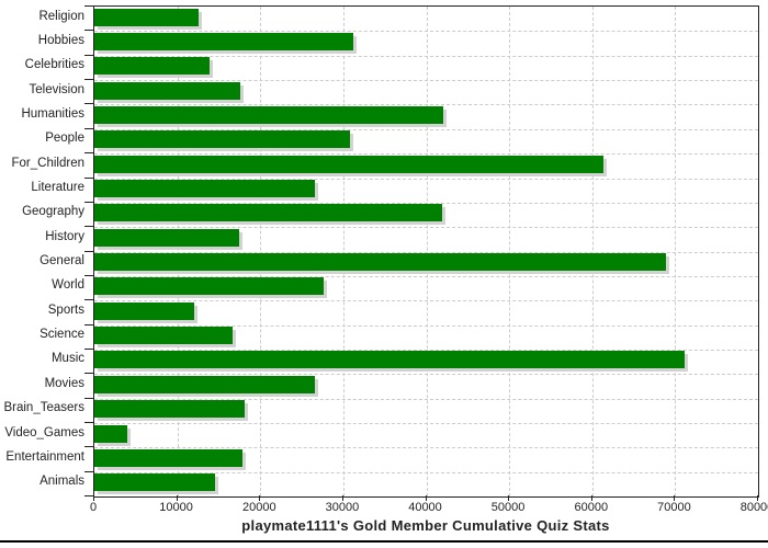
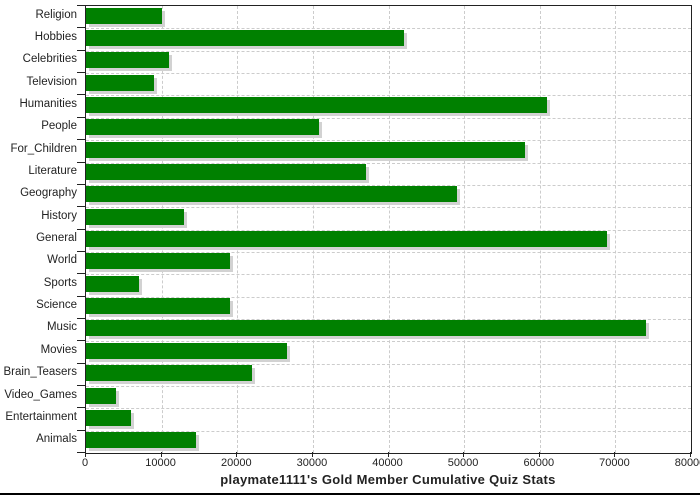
Religion: 12000 -> 10000
Hobbies: 31000 -> 42000
Celebrities: 14000 -> 11000
Television: 18000 -> 9000
Humanities: 42000 -> 61000
For_Children: 61000 -> 58000
Literature: 27000 -> 37000
Geography: 42000 -> 49000
History: 17000 -> 13000
World: 28000 -> 19000
Sports: 12000 -> 7000
Science: 17000 -> 19000
Music: 71000 -> 74000
Brain_Teasers: 18000 -> 22000
Entertainment: 18000 -> 6000
